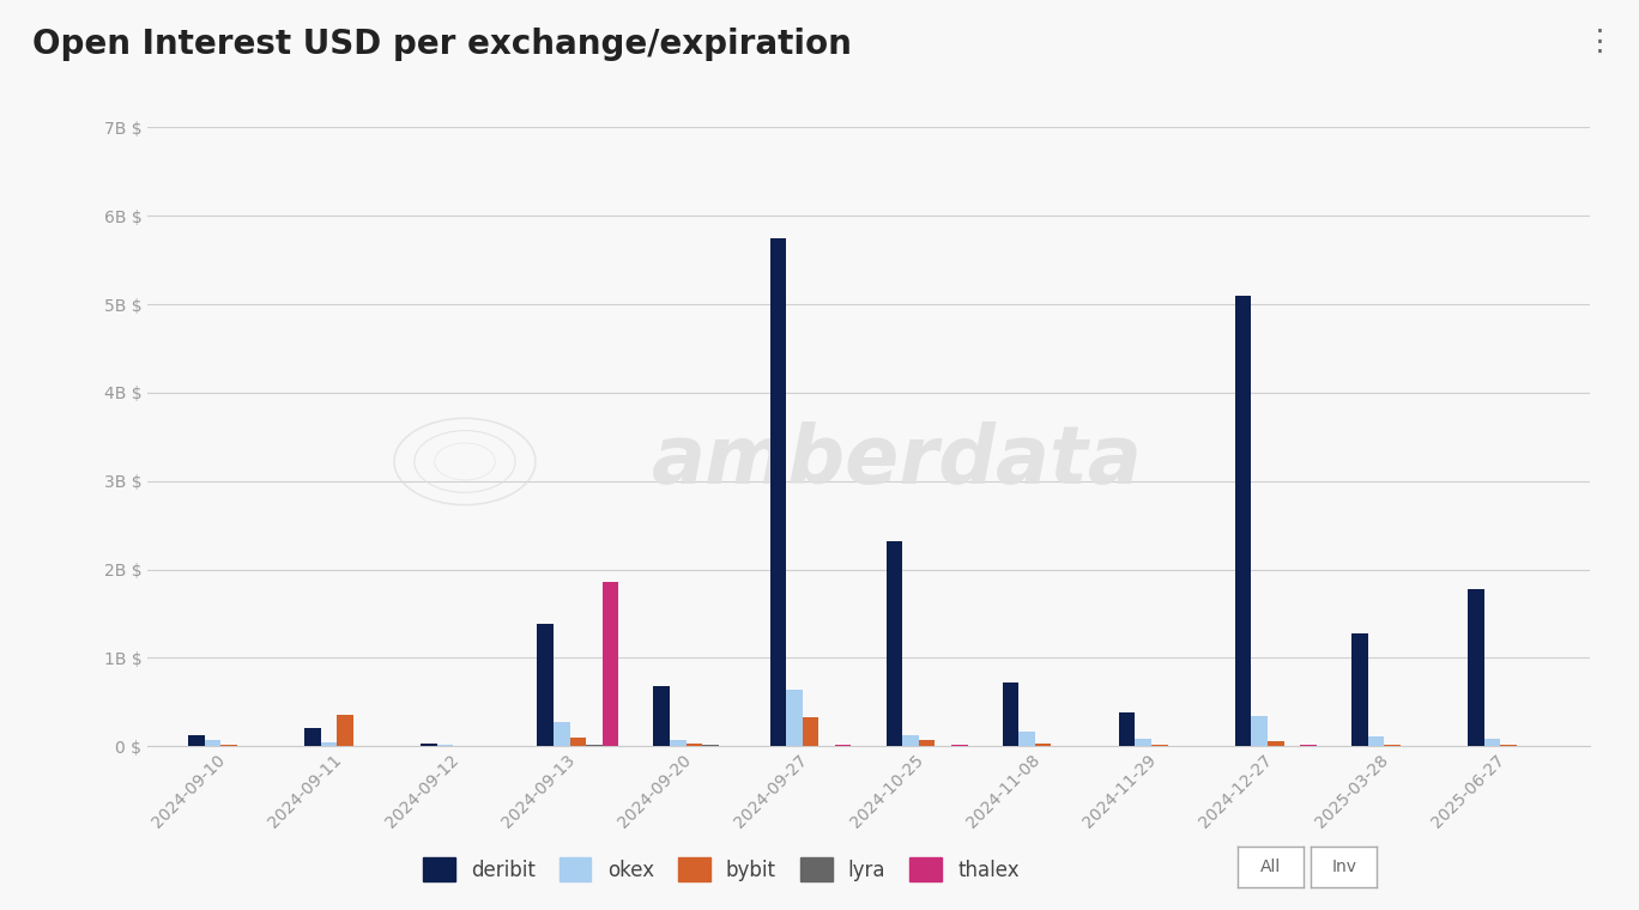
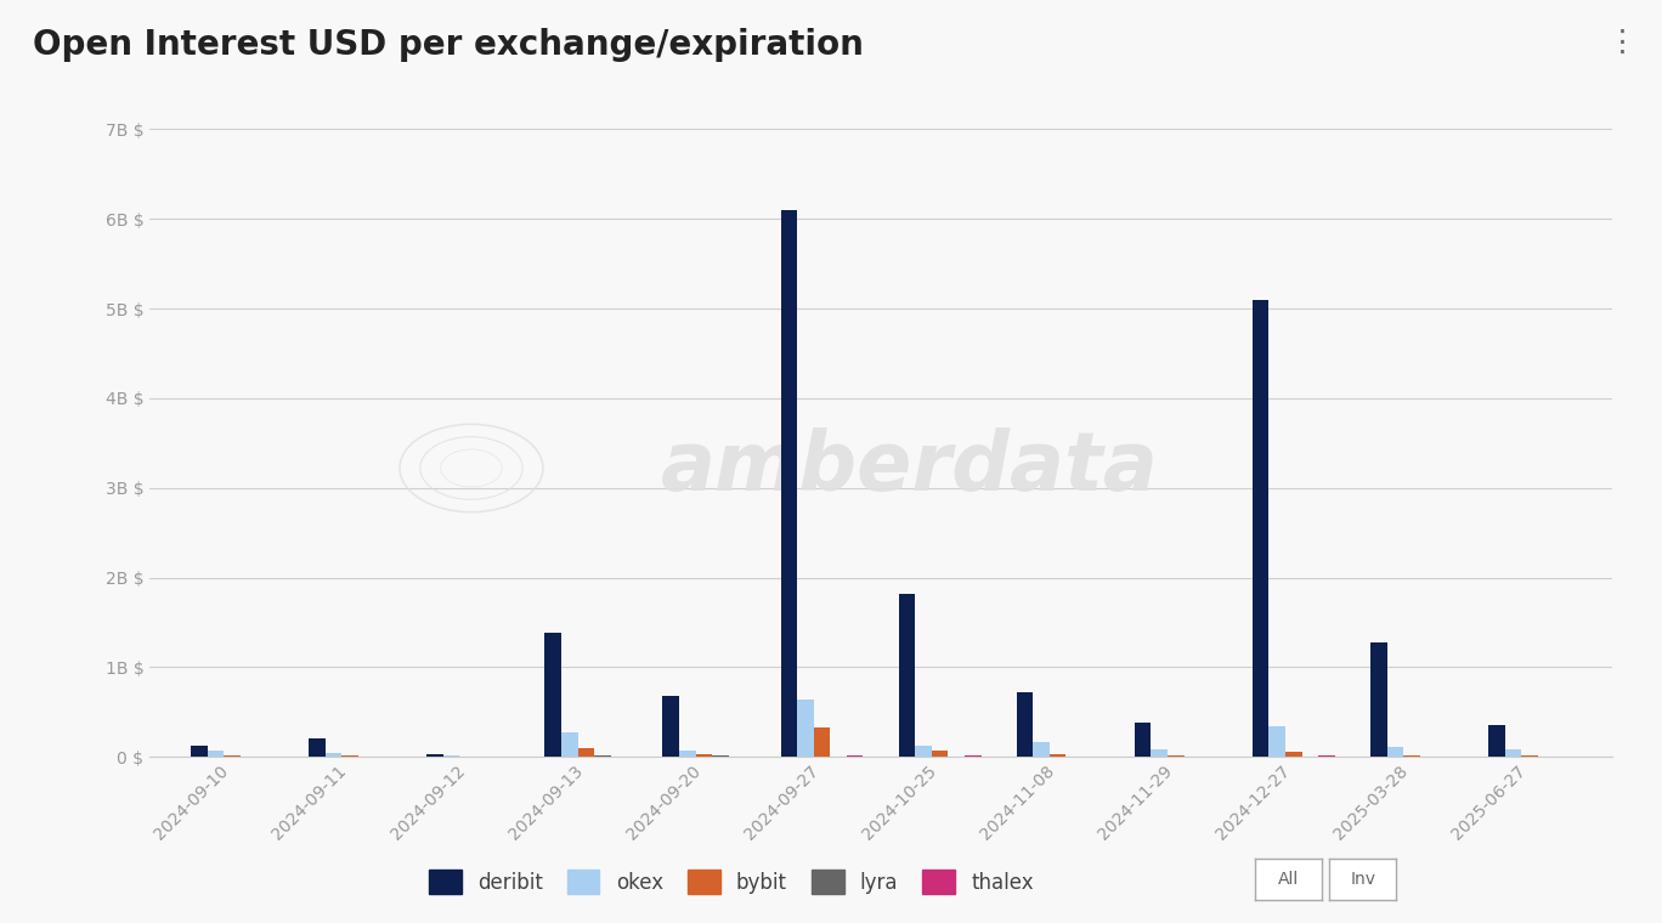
bybit/2024-09-11: 0.36B $ -> 0.02B $
thalex/2024-09-13: 1.86B $ -> 0.00B $
deribit/2024-09-27: 5.74B $ -> 6.10B $
deribit/2024-10-25: 2.32B $ -> 1.82B $
deribit/2025-06-27: 1.78B $ -> 0.35B $
